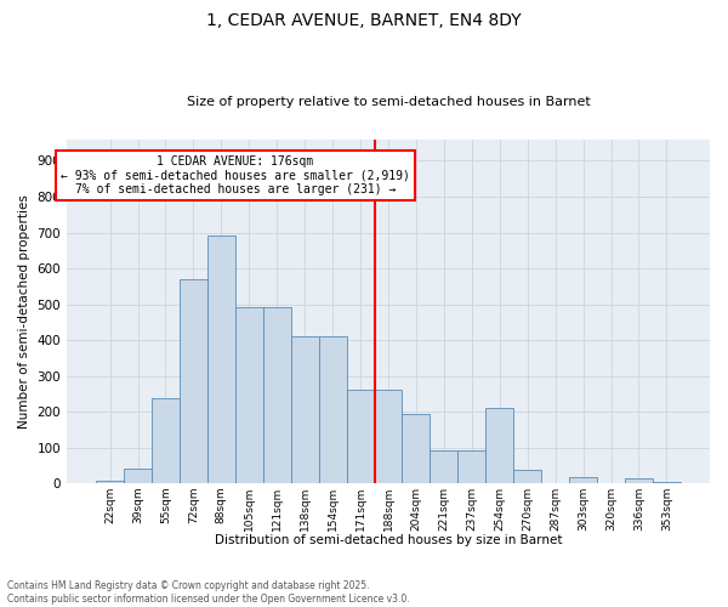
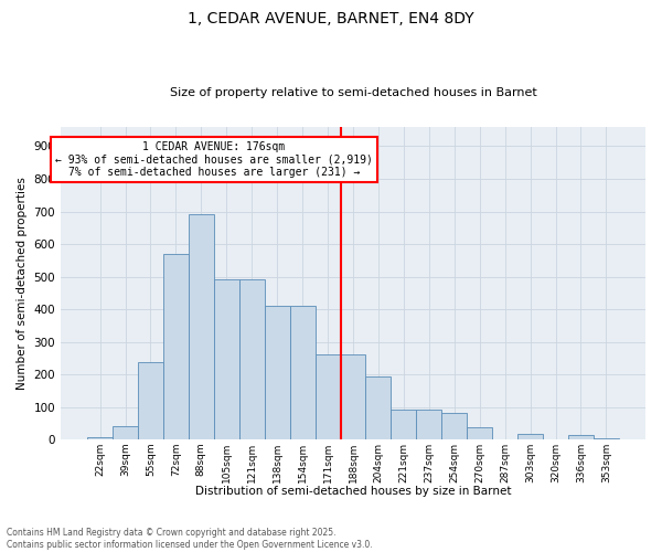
254sqm: 210 -> 80
